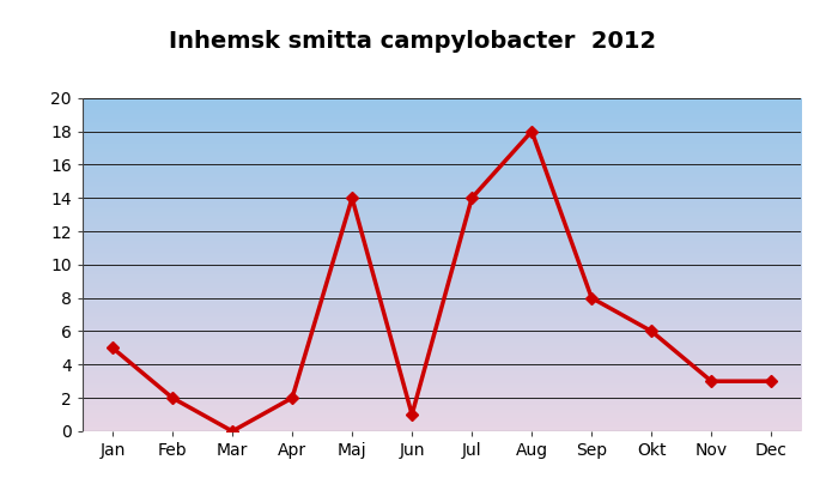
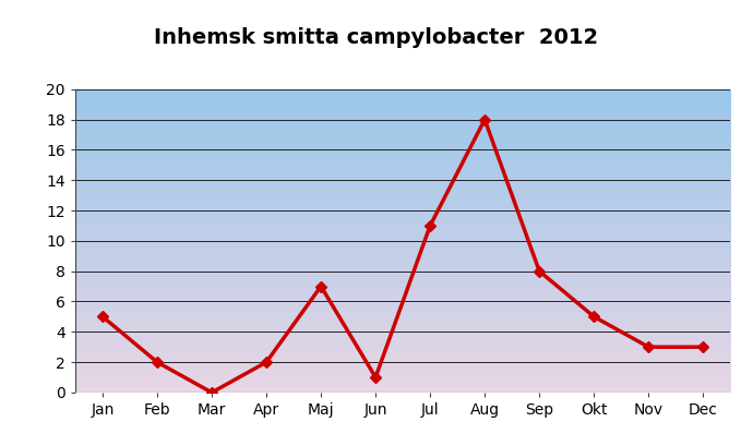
Maj: 14 -> 7
Jul: 14 -> 11
Okt: 6 -> 5
